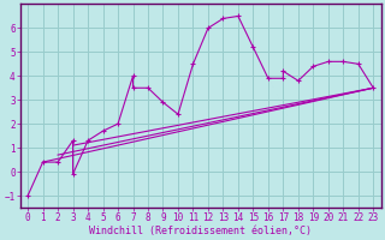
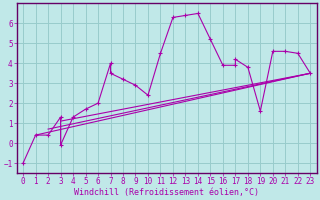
8: 3.5 -> 3.2
12: 6.0 -> 6.3
19: 4.4 -> 1.6
